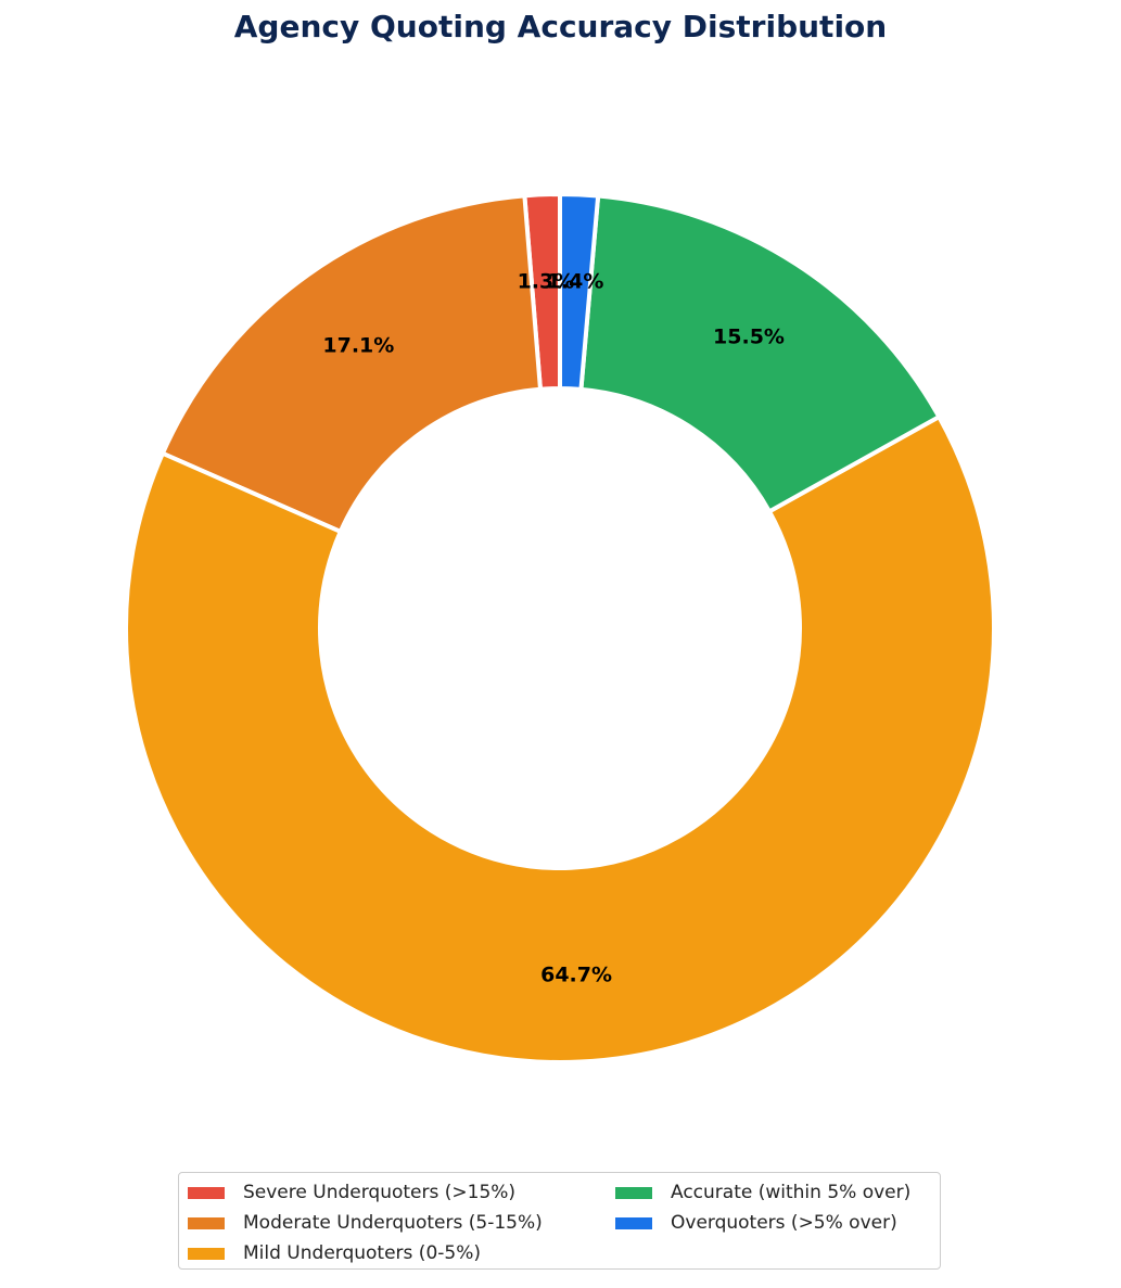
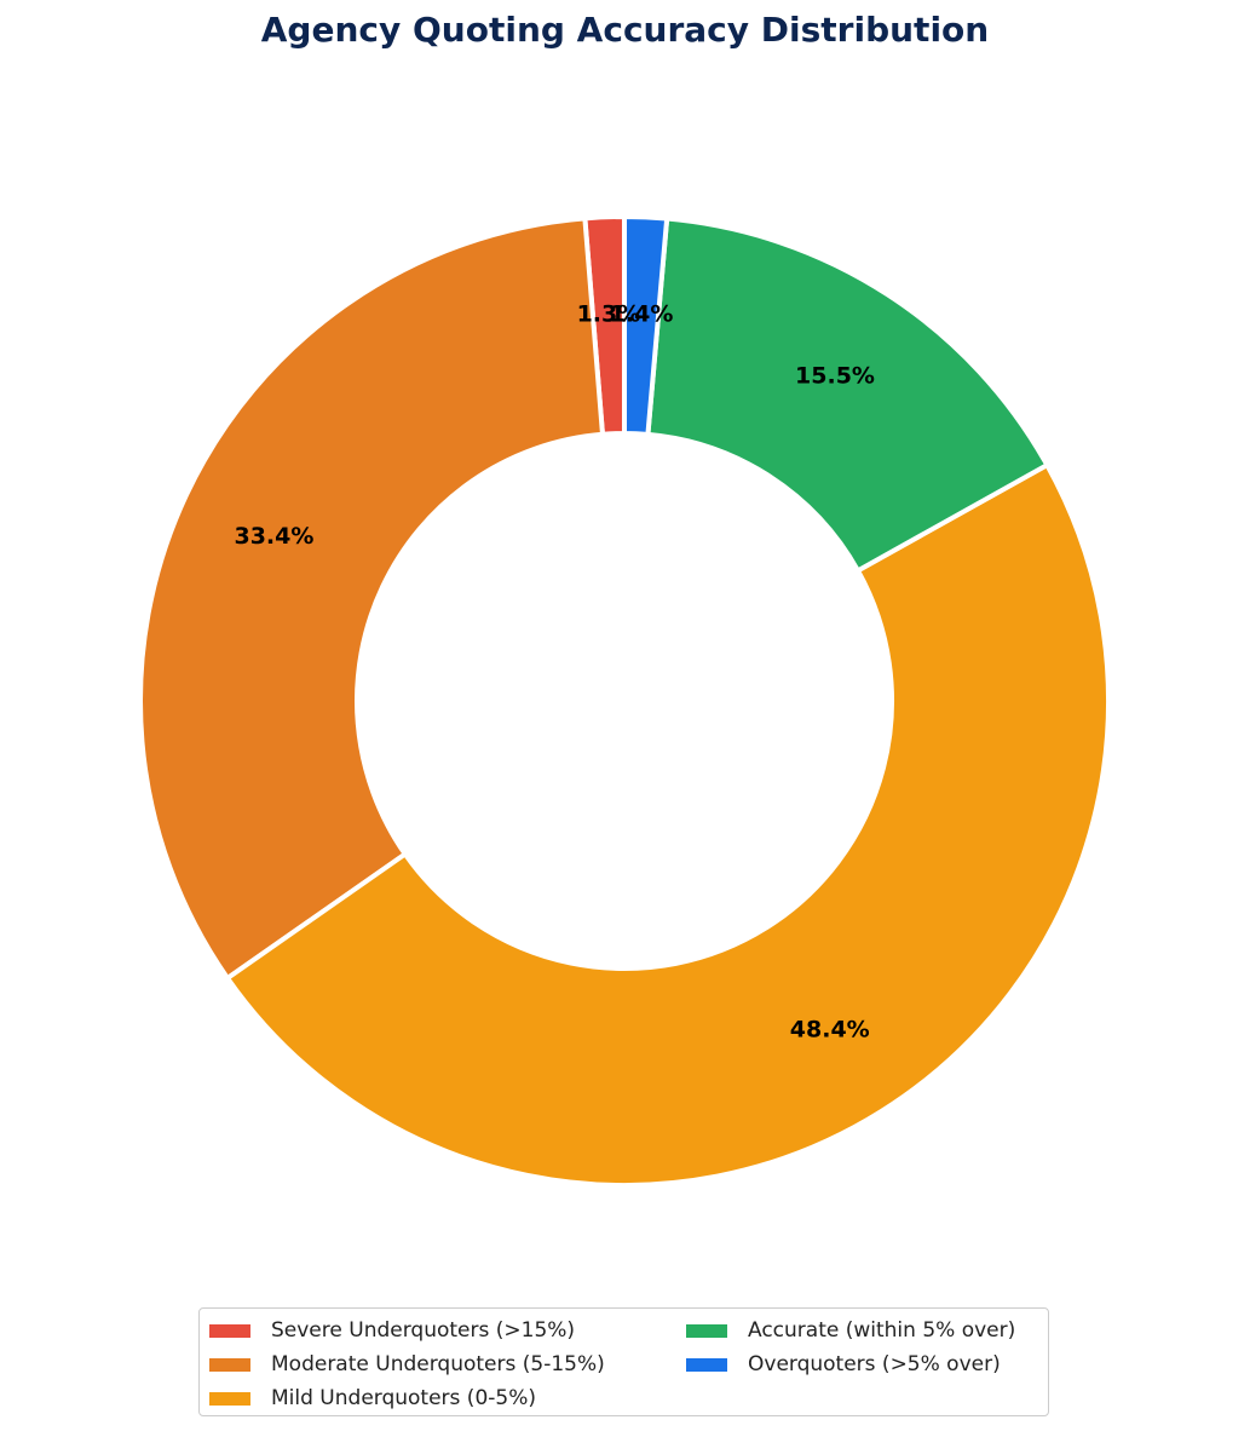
Moderate Underquoters (5-15%): 17.1% -> 33.4%
Mild Underquoters (0-5%): 64.7% -> 48.4%
